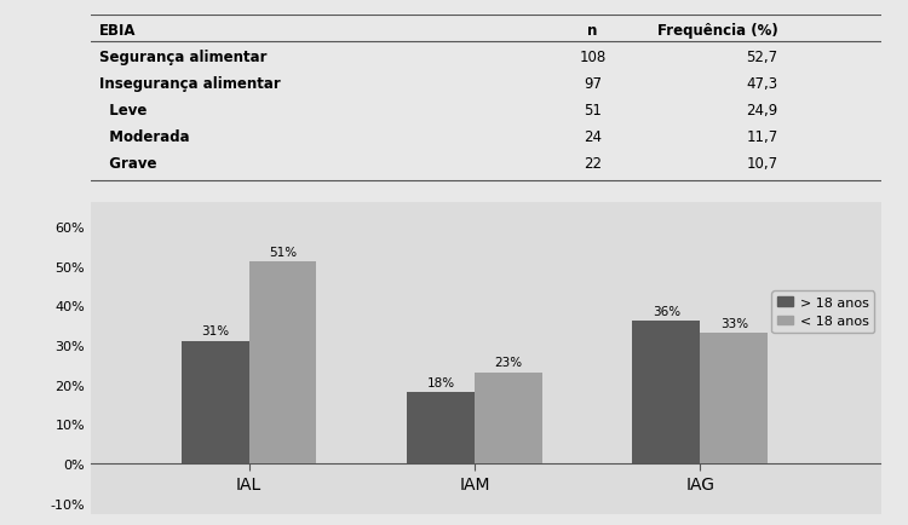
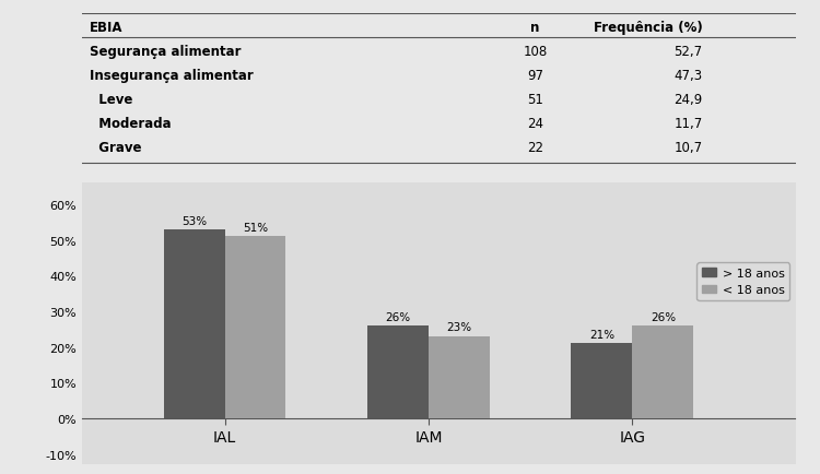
> 18 anos/IAL: 31% -> 53%
> 18 anos/IAM: 18% -> 26%
> 18 anos/IAG: 36% -> 21%
< 18 anos/IAG: 33% -> 26%
